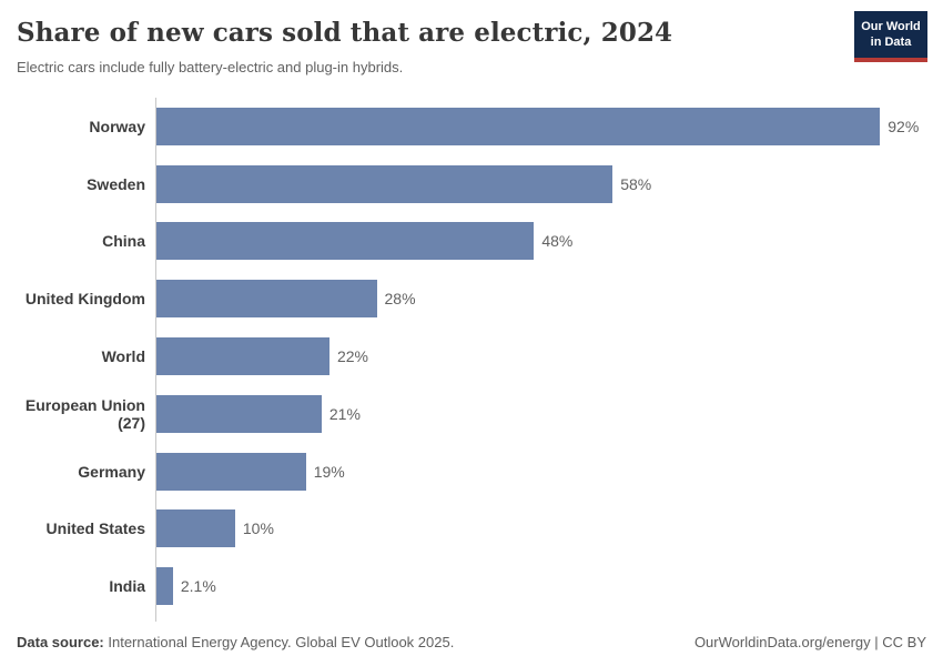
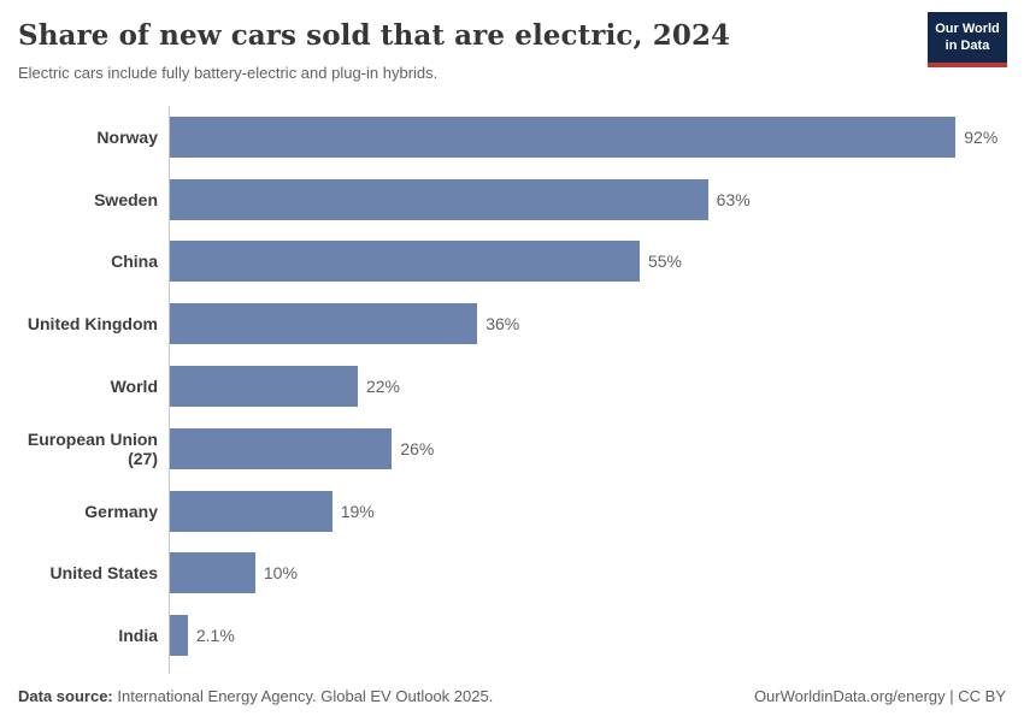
Sweden: 58% -> 63%
China: 48% -> 55%
United Kingdom: 28% -> 36%
European Union (27): 21% -> 26%
